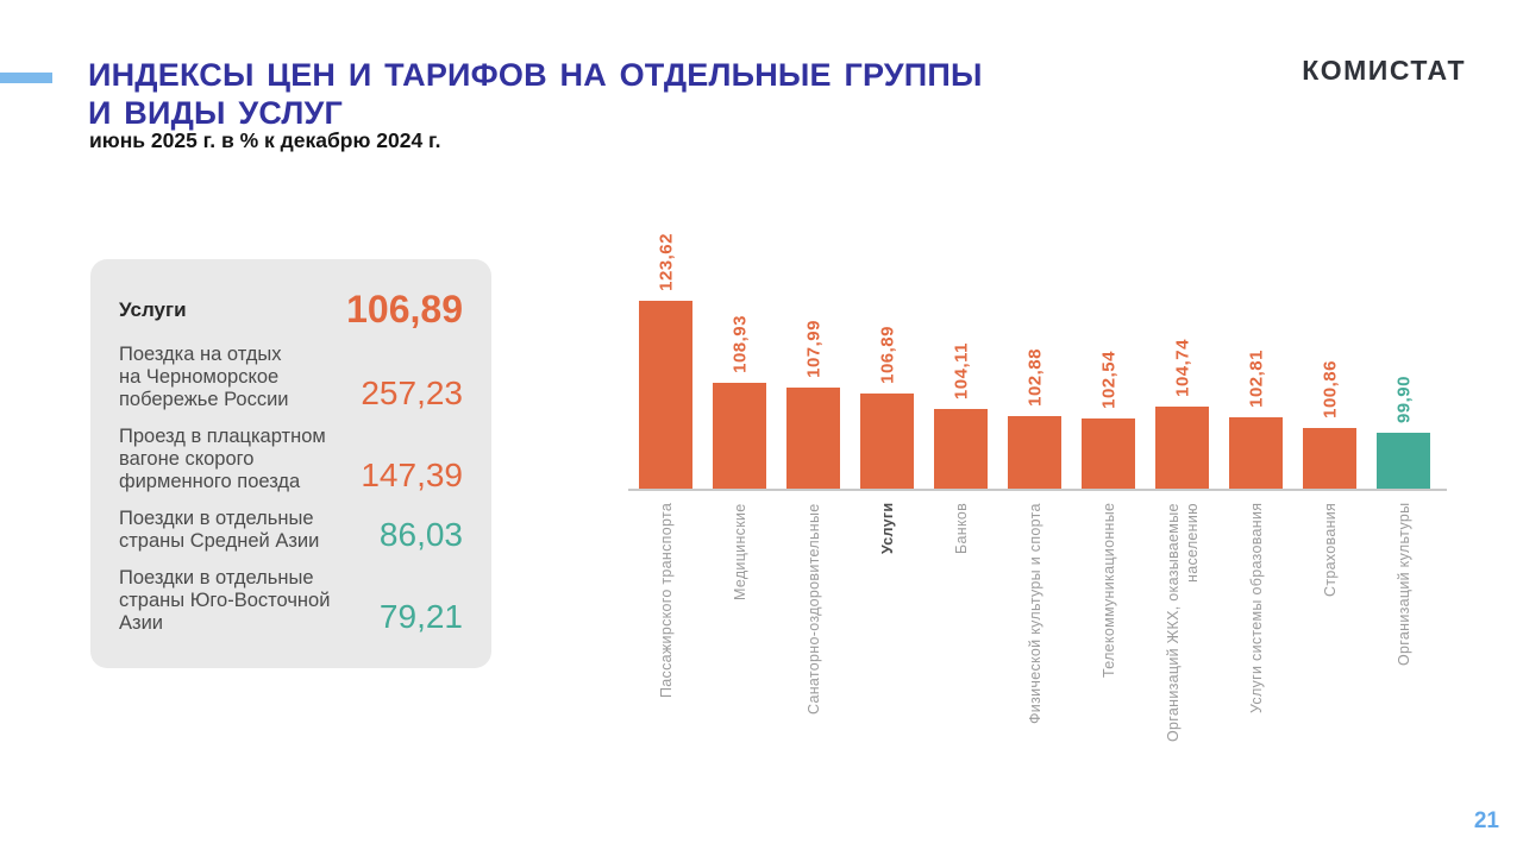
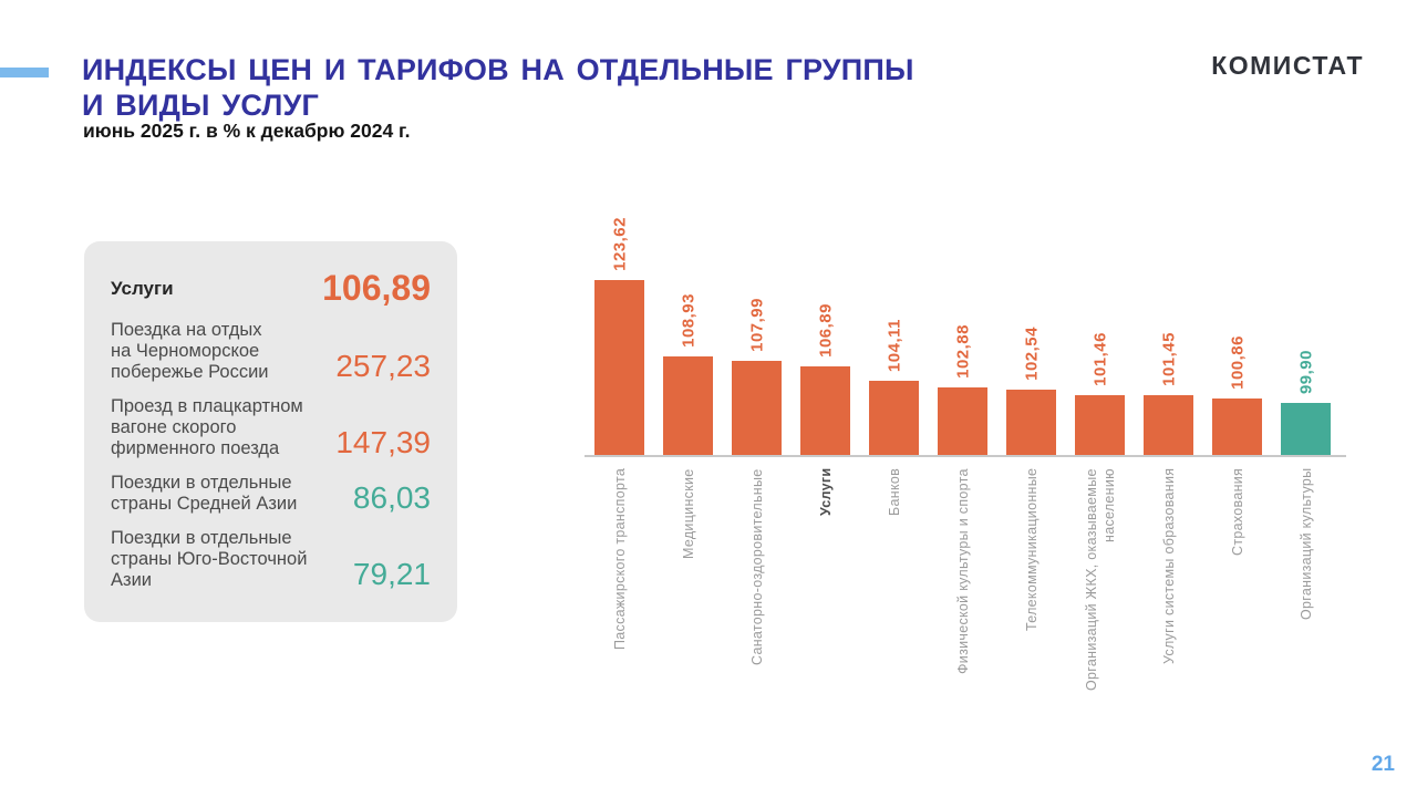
Организаций ЖКХ, оказываемые населению: 104,74 -> 101,46
Услуги системы образования: 102,81 -> 101,45
